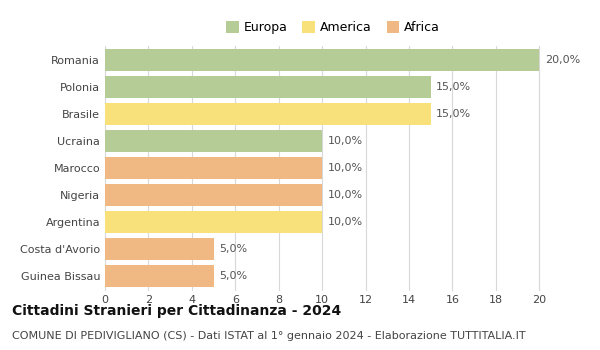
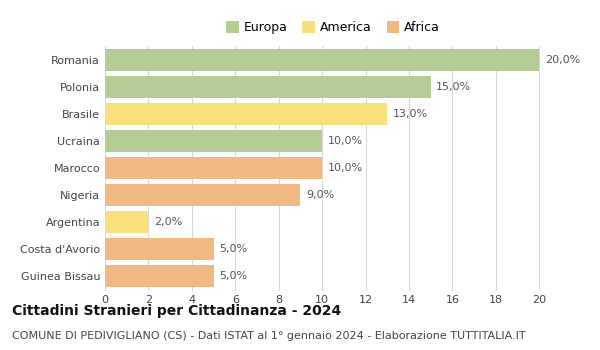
Brasile: 15,0% -> 13,0%
Nigeria: 10,0% -> 9,0%
Argentina: 10,0% -> 2,0%
